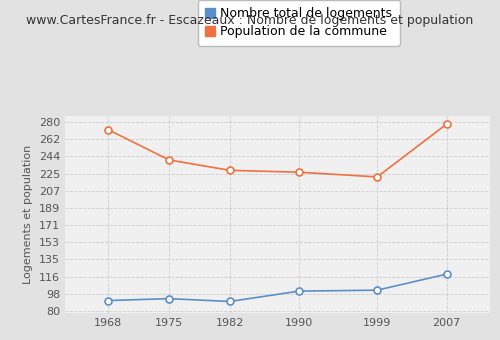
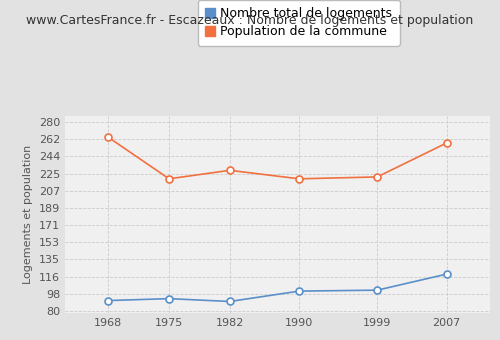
Population de la commune/1968: 272 -> 264
Population de la commune/1975: 240 -> 220
Population de la commune/1990: 227 -> 220
Population de la commune/2007: 278 -> 258
